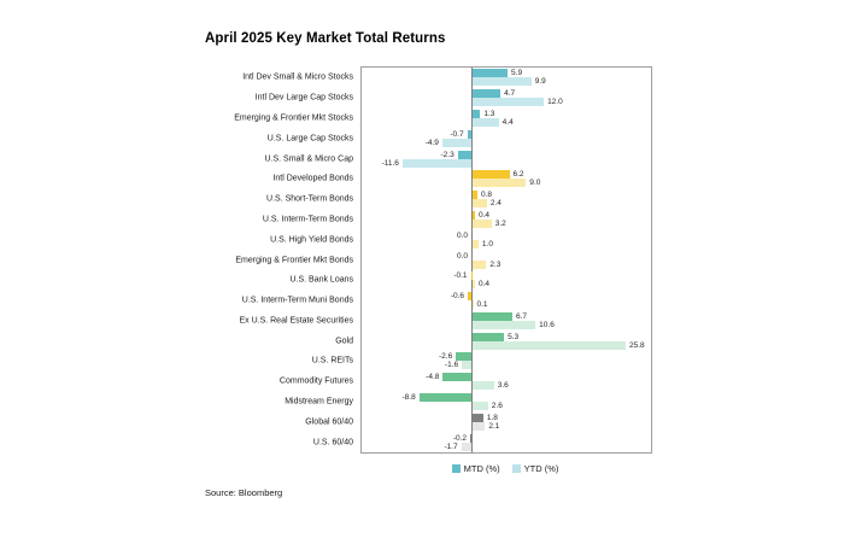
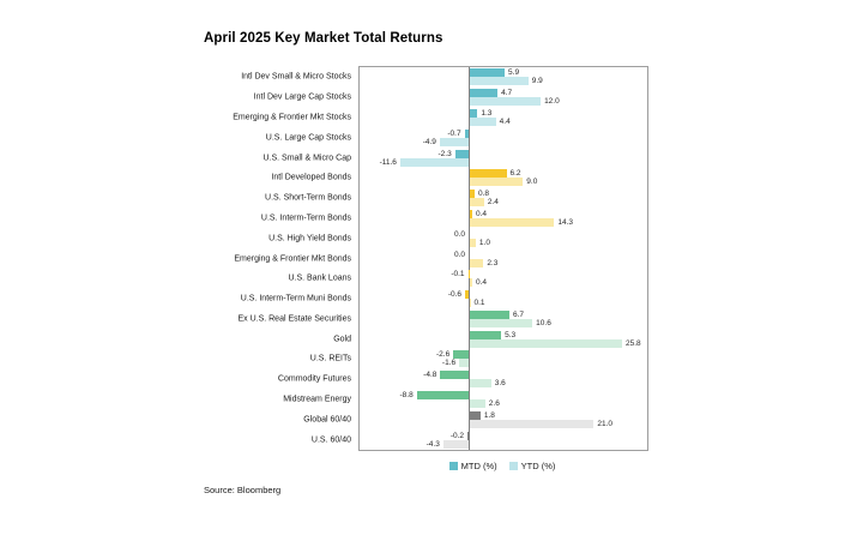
YTD (%)/U.S. Interm-Term Bonds: 3.2 -> 14.3
YTD (%)/Global 60/40: 2.1 -> 21.0
YTD (%)/U.S. 60/40: -1.7 -> -4.3
